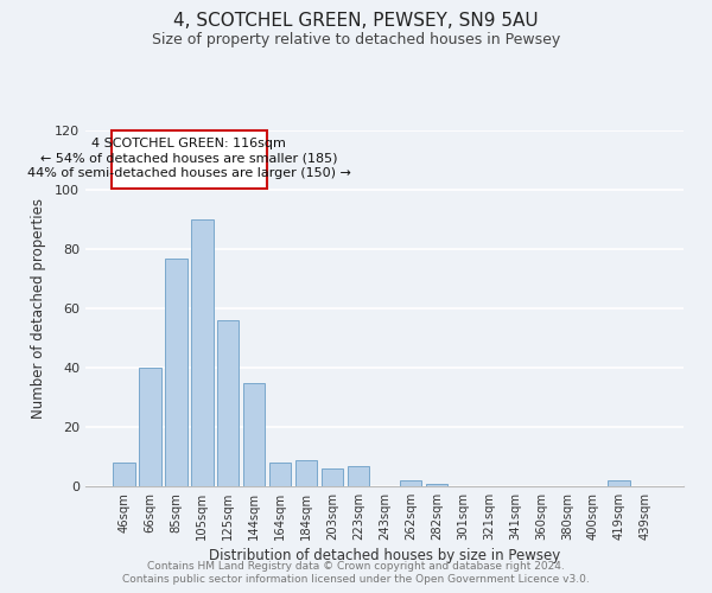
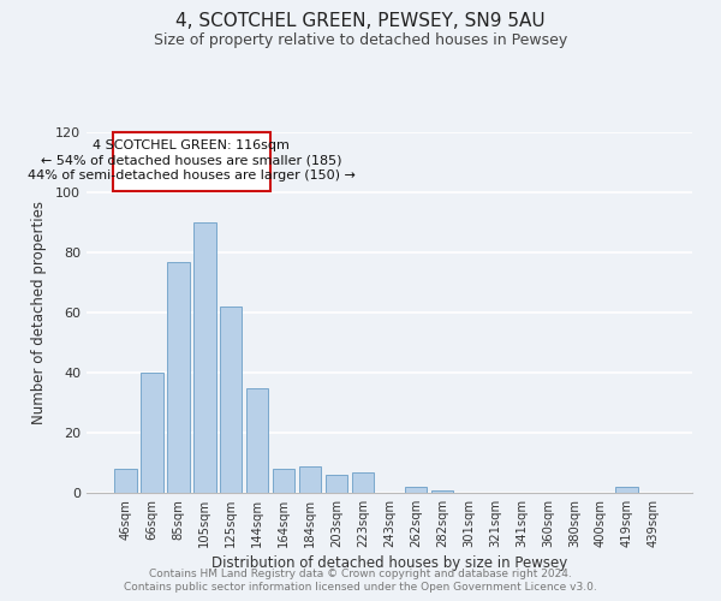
125sqm: 56 -> 62
